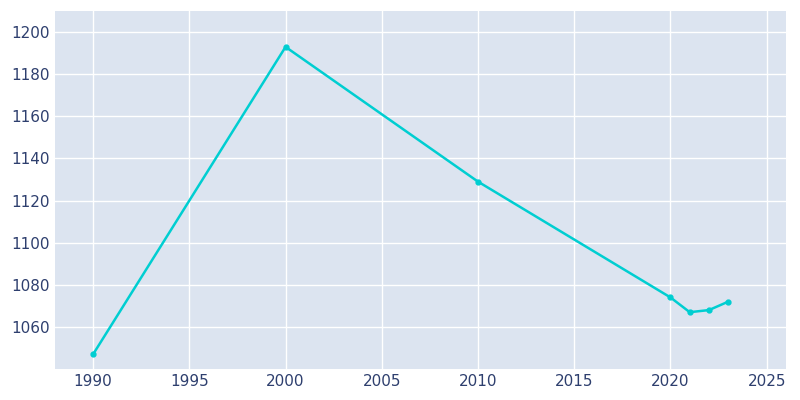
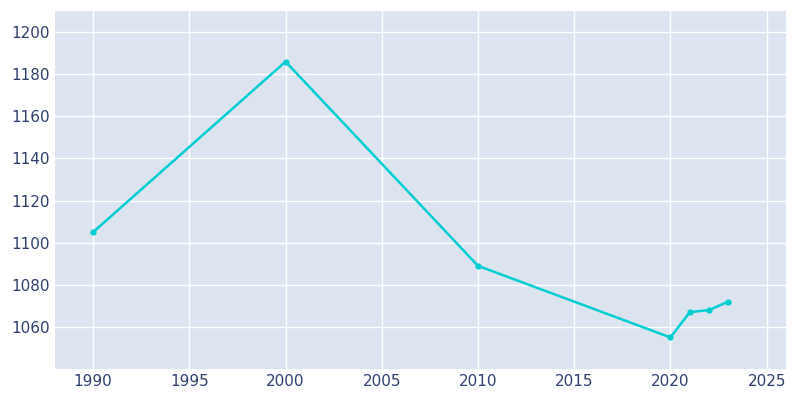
1990: 1047 -> 1105
2000: 1193 -> 1186
2010: 1129 -> 1089
2020: 1074 -> 1055
